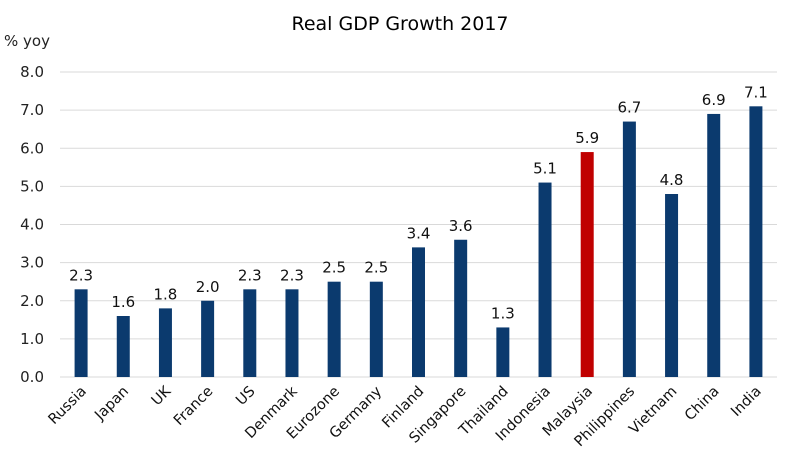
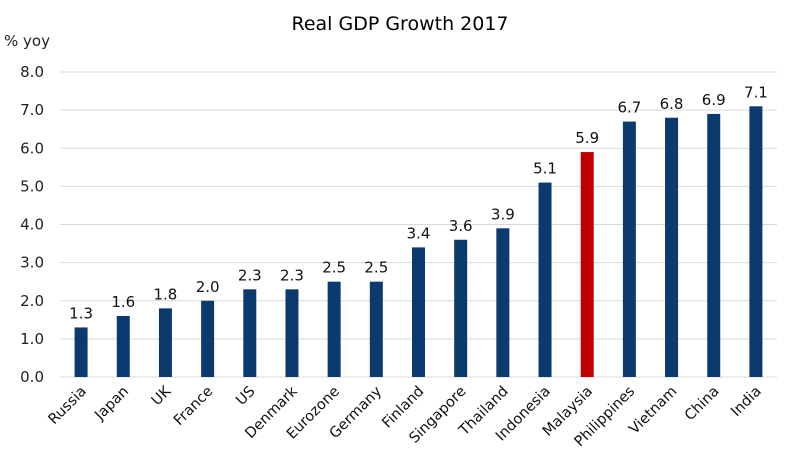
Russia: 2.3 -> 1.3
Thailand: 1.3 -> 3.9
Vietnam: 4.8 -> 6.8
